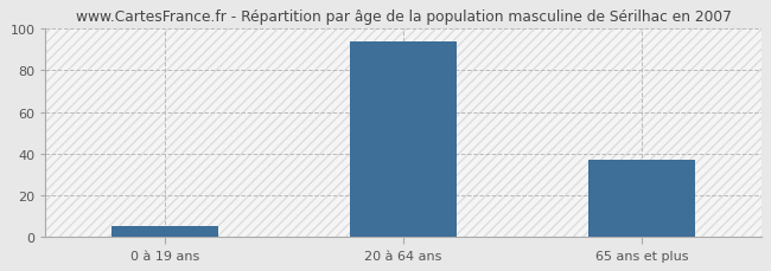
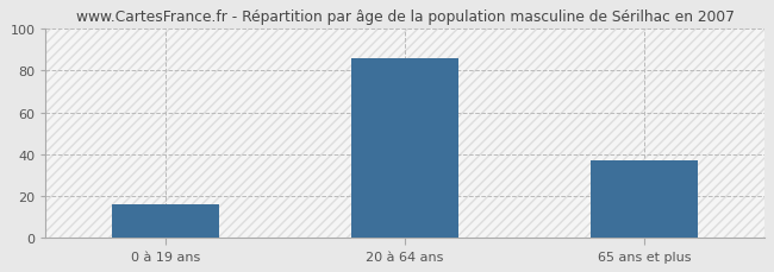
0 à 19 ans: 5 -> 16
20 à 64 ans: 94 -> 86
